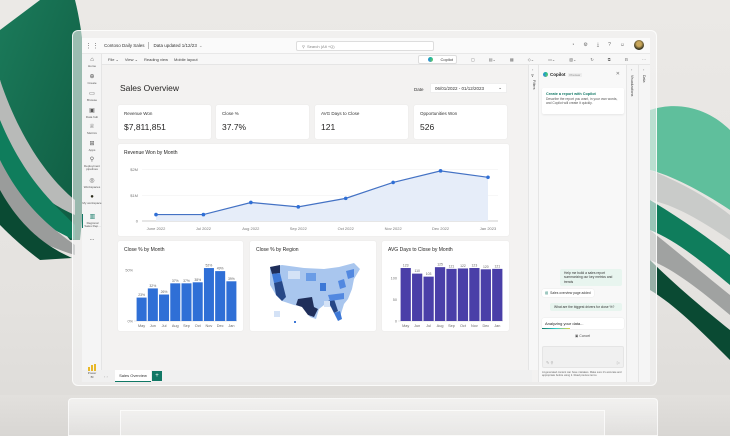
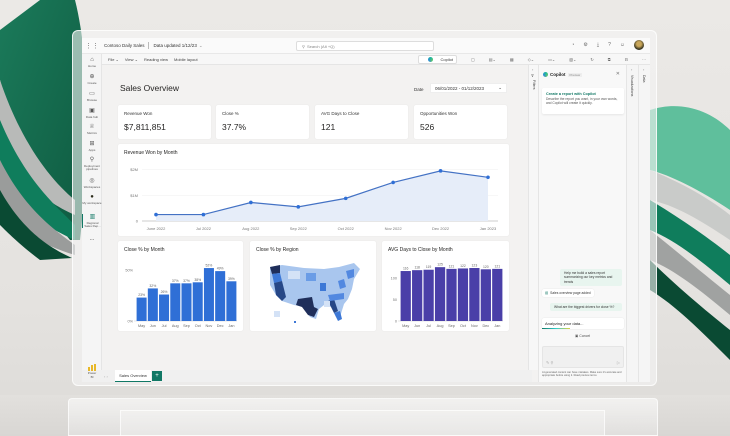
AVG Days to Close by Month/May: 123 -> 116
AVG Days to Close by Month/Jun: 110 -> 118
AVG Days to Close by Month/Jul: 103 -> 119
